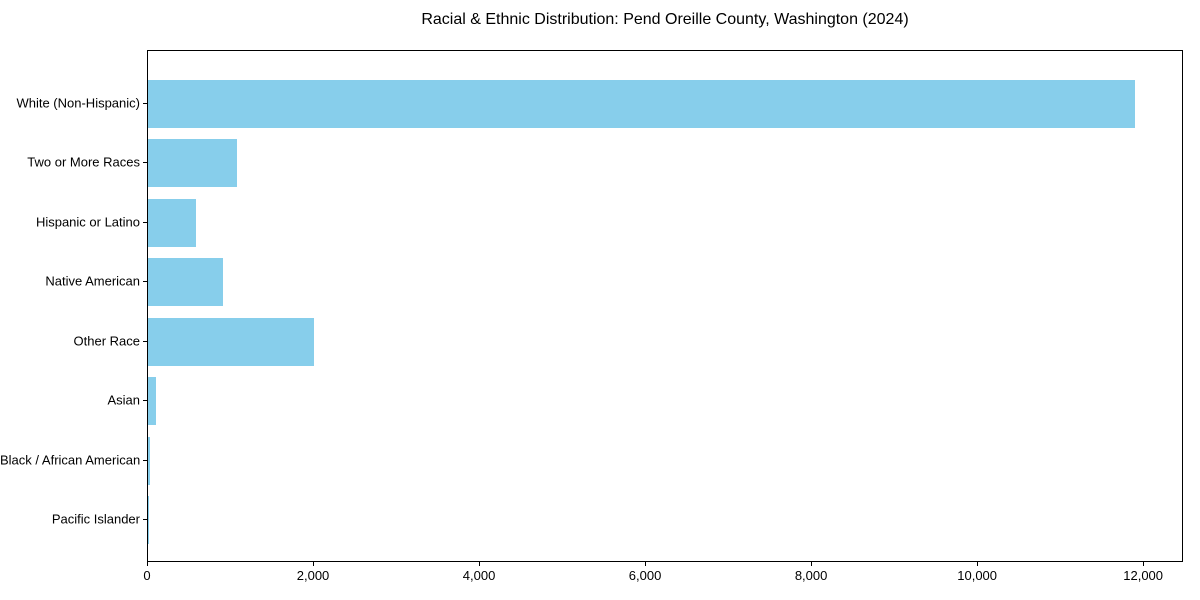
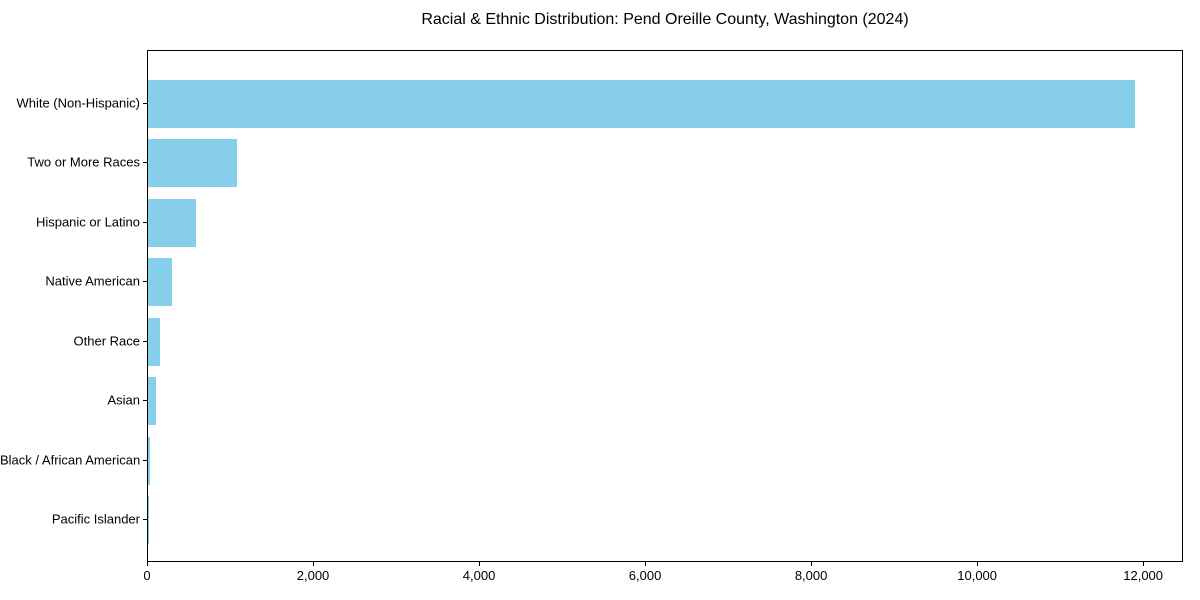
Native American: 900 -> 300
Other Race: 2000 -> 100
